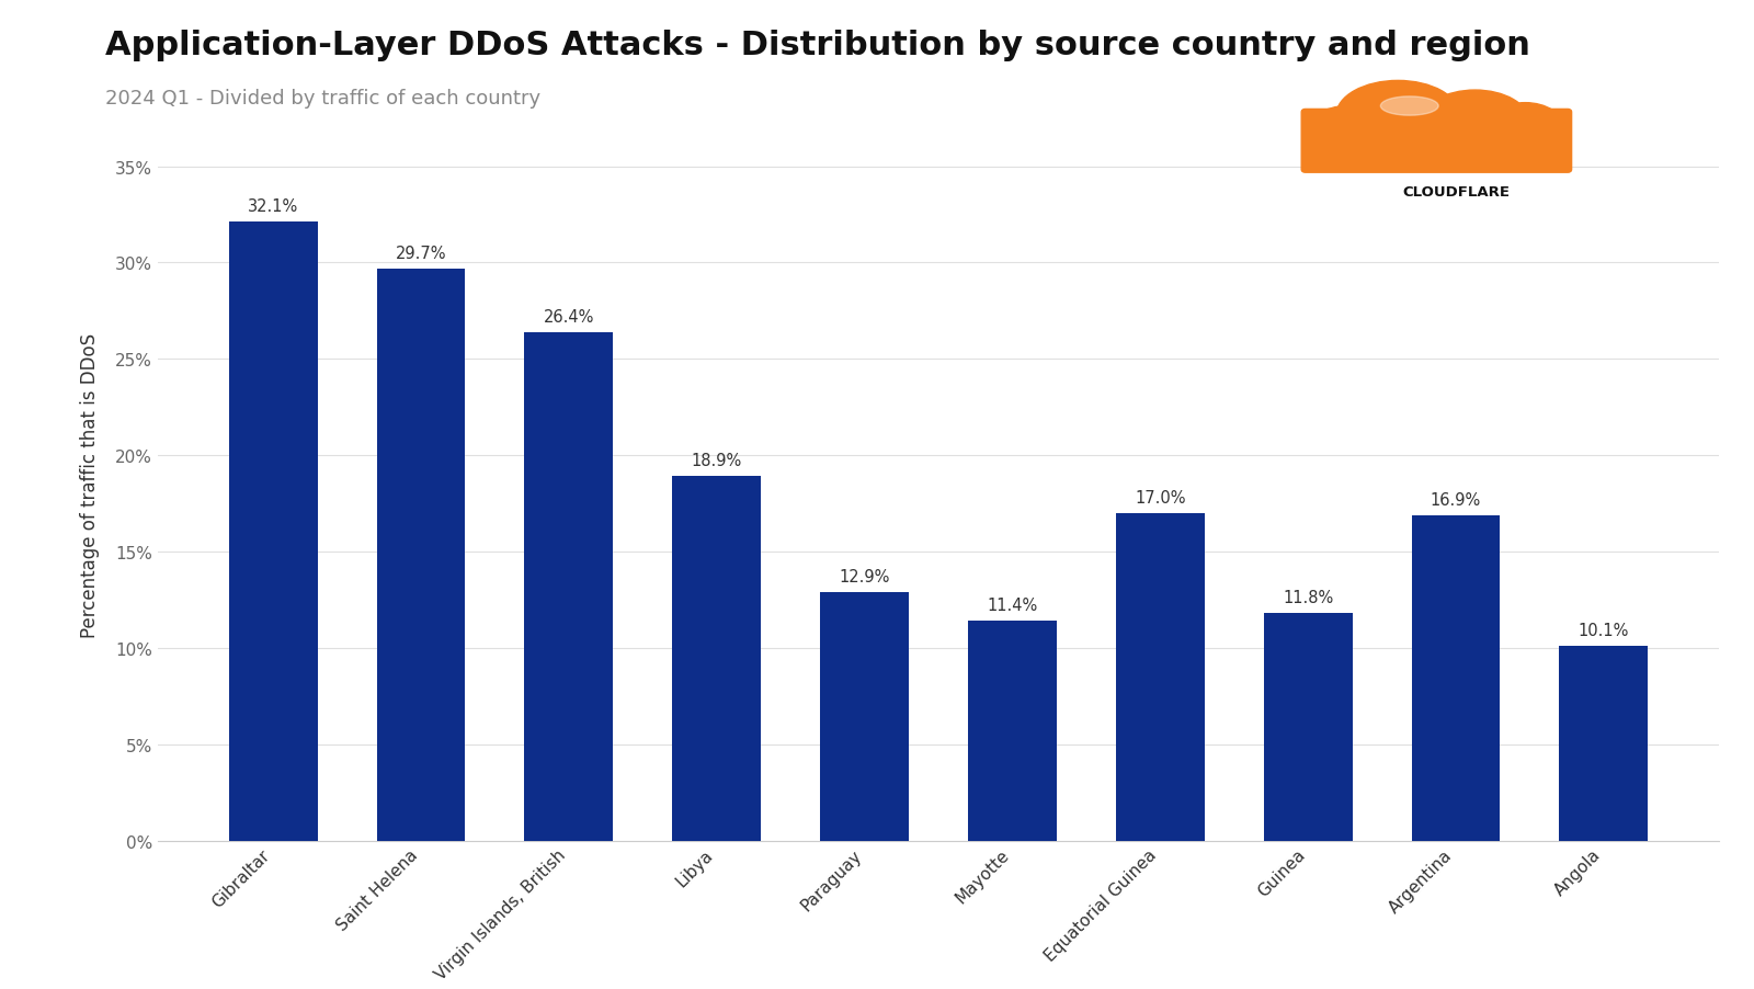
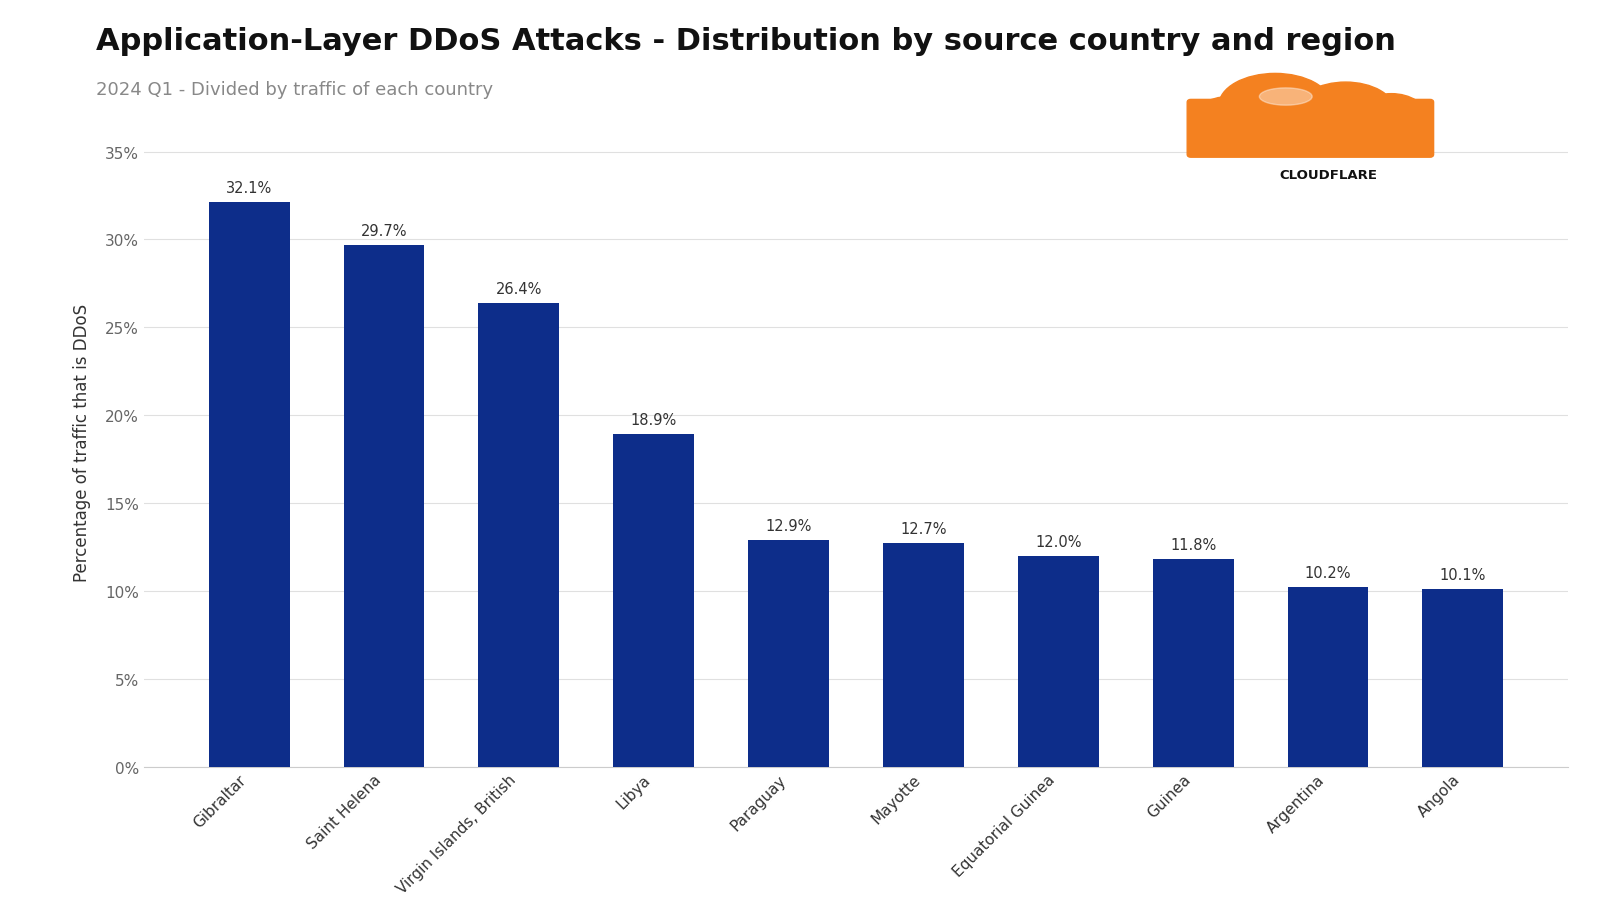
Mayotte: 11.4% -> 12.7%
Equatorial Guinea: 17.0% -> 12.0%
Argentina: 16.9% -> 10.2%
